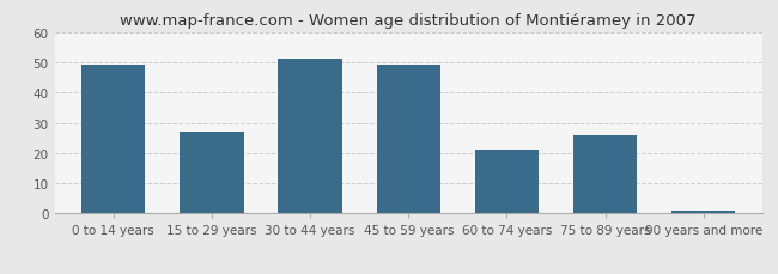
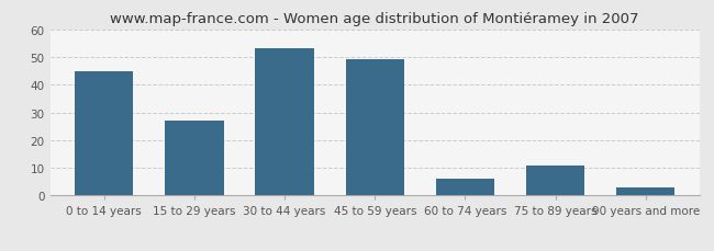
0 to 14 years: 49 -> 45
30 to 44 years: 51 -> 53
60 to 74 years: 21 -> 6
75 to 89 years: 26 -> 11
90 years and more: 1 -> 3
